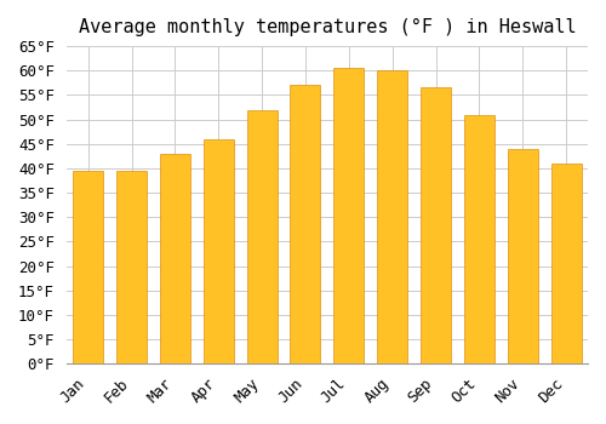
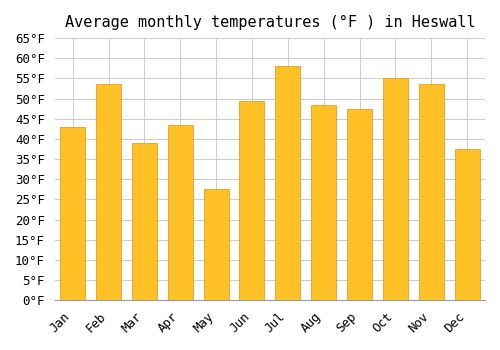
Jan: 39.5°F -> 43.0°F
Feb: 39.5°F -> 53.5°F
Mar: 43.0°F -> 39.0°F
Apr: 46.0°F -> 43.5°F
May: 52.0°F -> 27.5°F
Jun: 57.0°F -> 49.5°F
Jul: 60.5°F -> 58.0°F
Aug: 60.0°F -> 48.5°F
Sep: 56.5°F -> 47.5°F
Oct: 51.0°F -> 55.0°F
Nov: 44.0°F -> 53.5°F
Dec: 41.0°F -> 37.5°F
